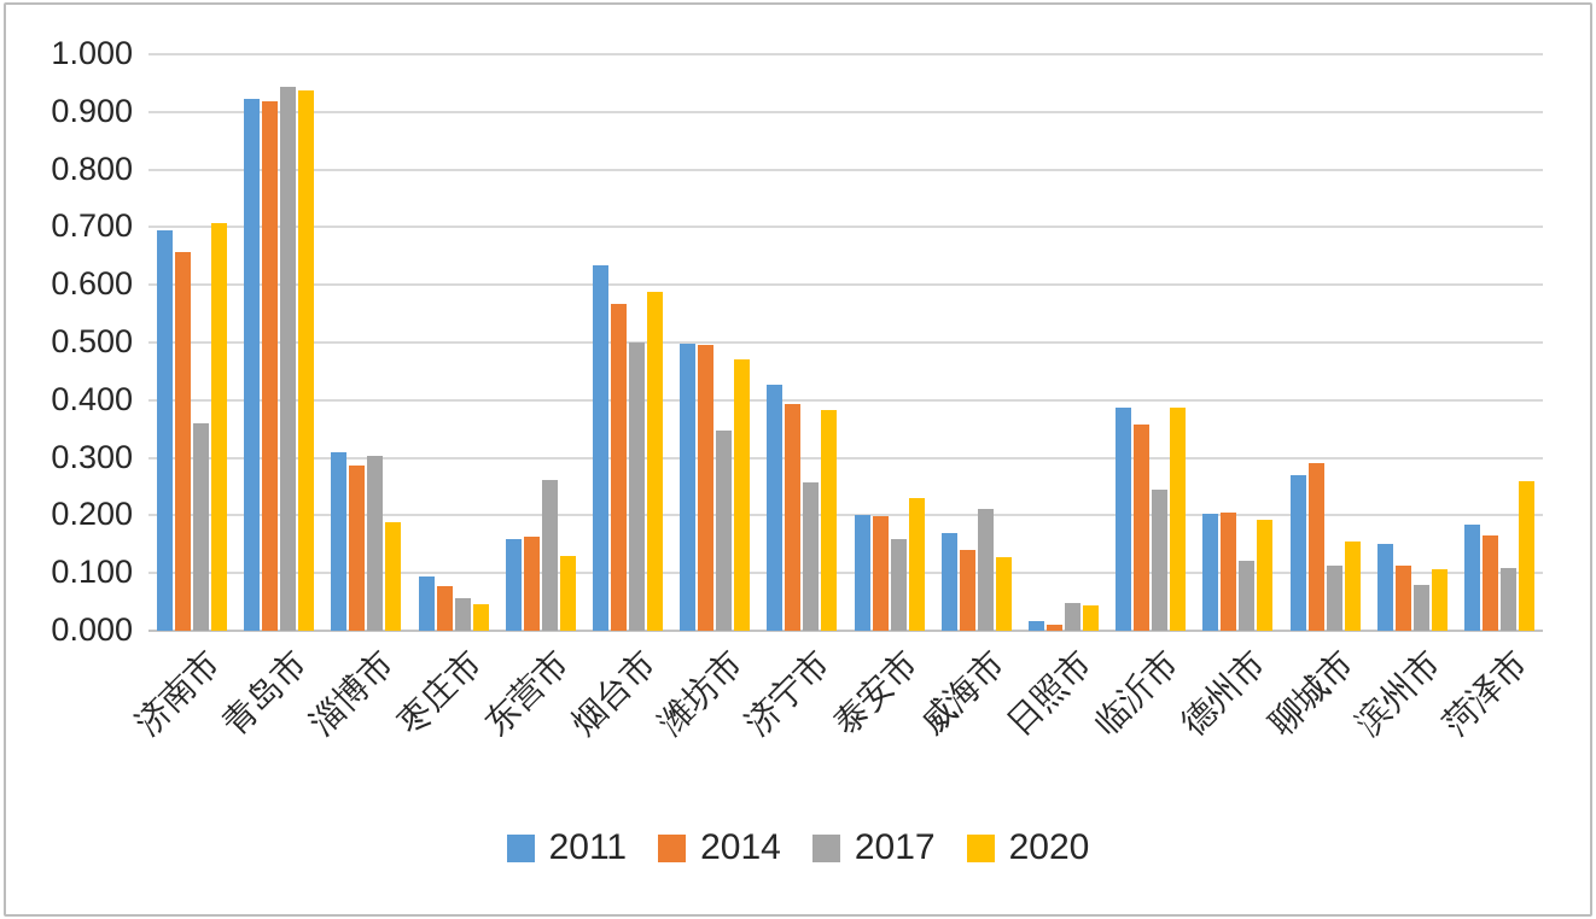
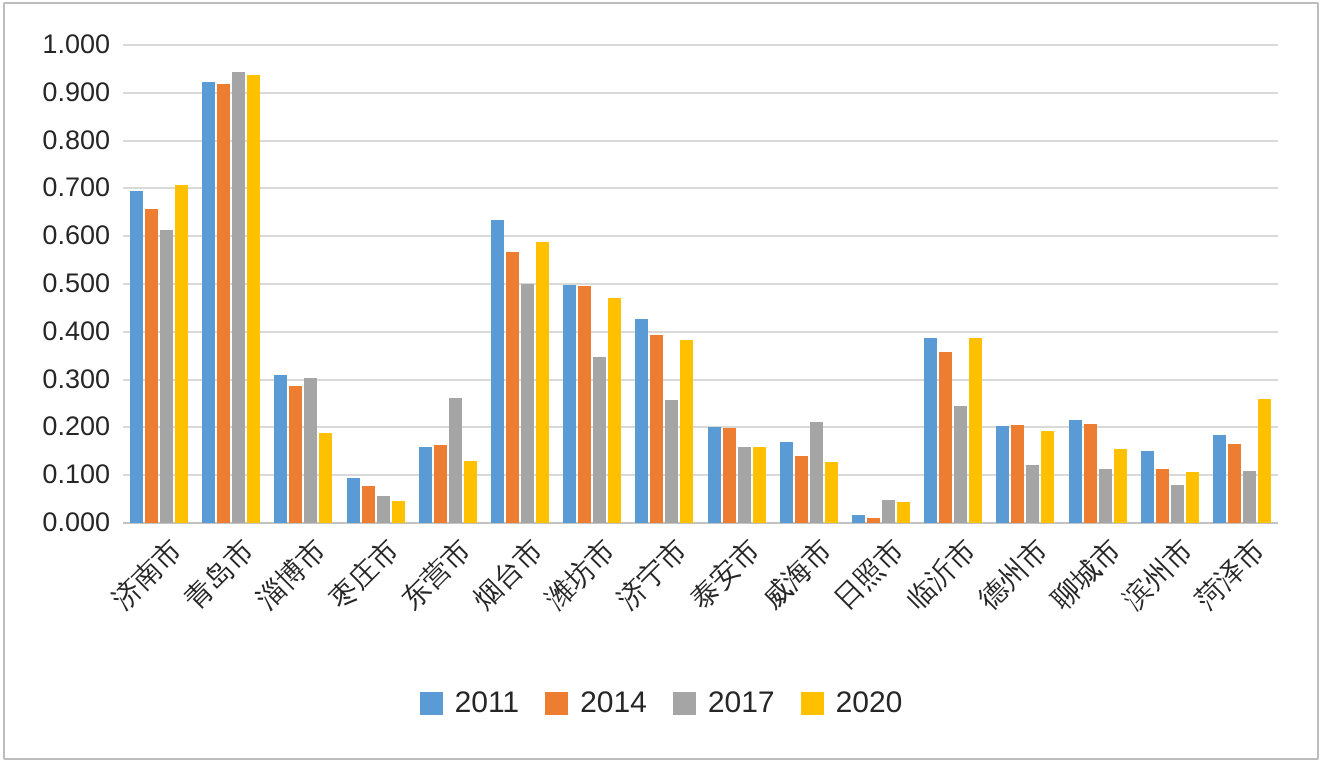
2017/济南市: 0.36 -> 0.61
2020/泰安市: 0.23 -> 0.16
2011/聊城市: 0.27 -> 0.22
2014/聊城市: 0.29 -> 0.21
